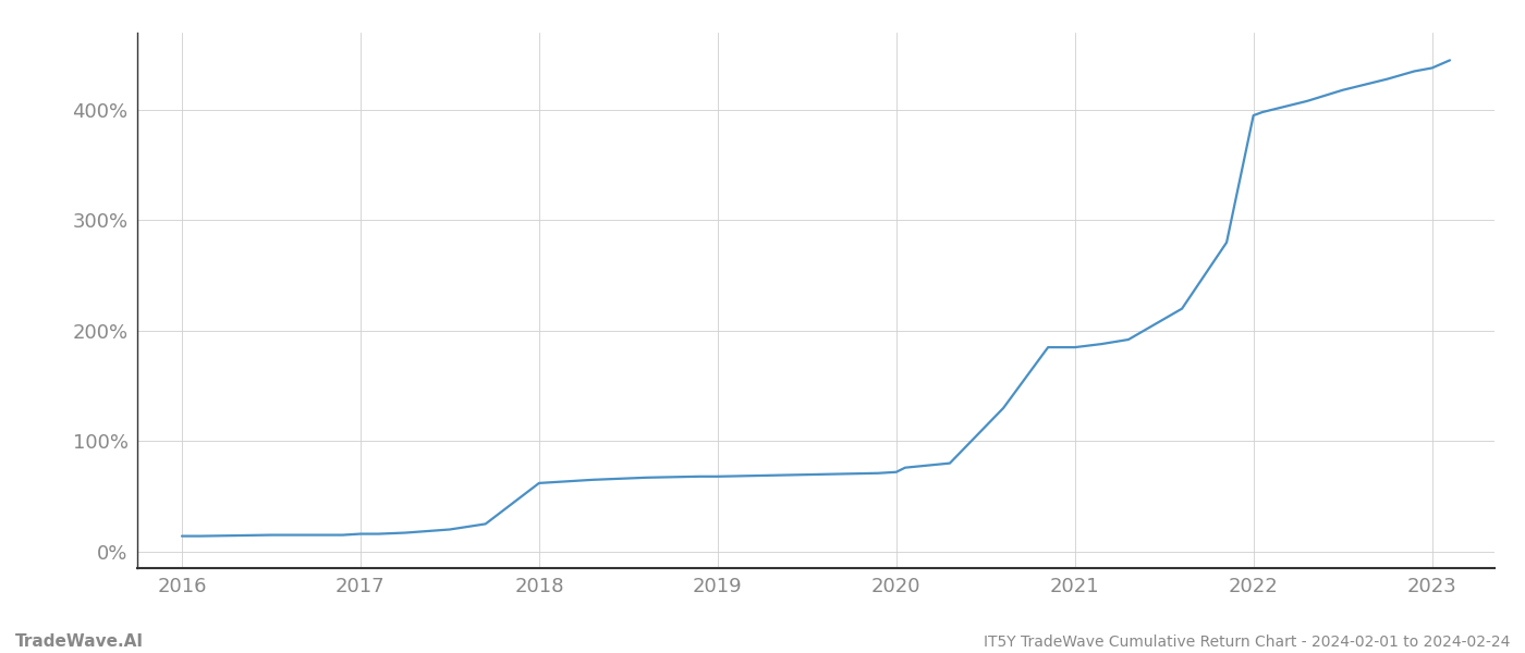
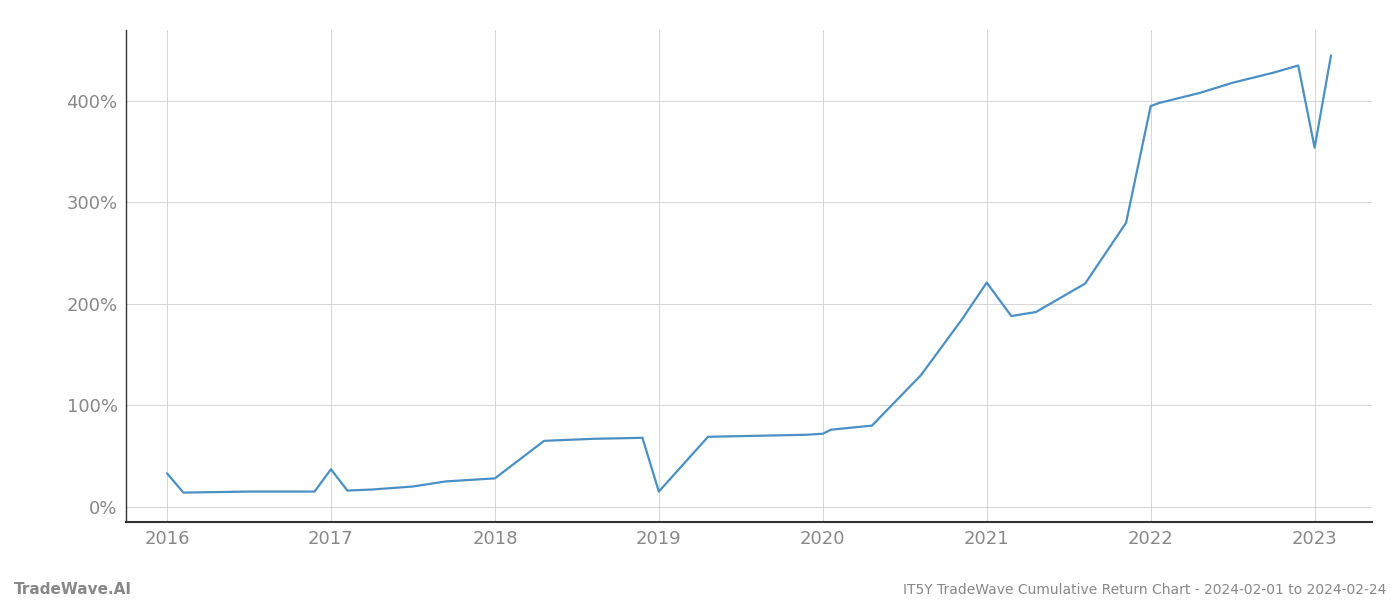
2016: 14% -> 33%
2017: 16% -> 37%
2018: 62% -> 28%
2019: 68% -> 15%
2021: 185% -> 221%
2023: 438% -> 354%
